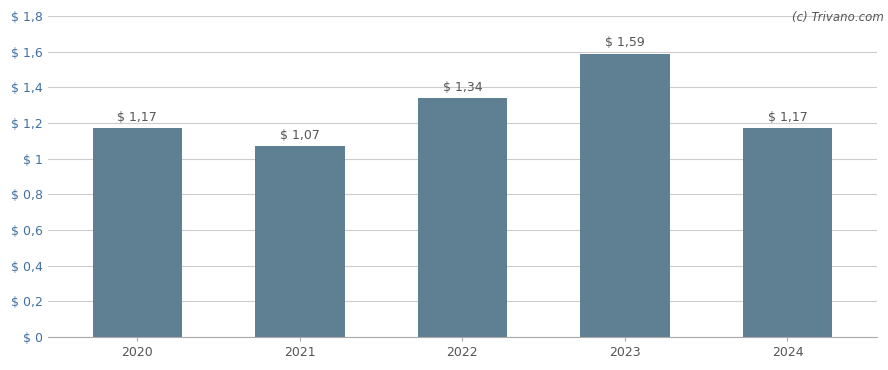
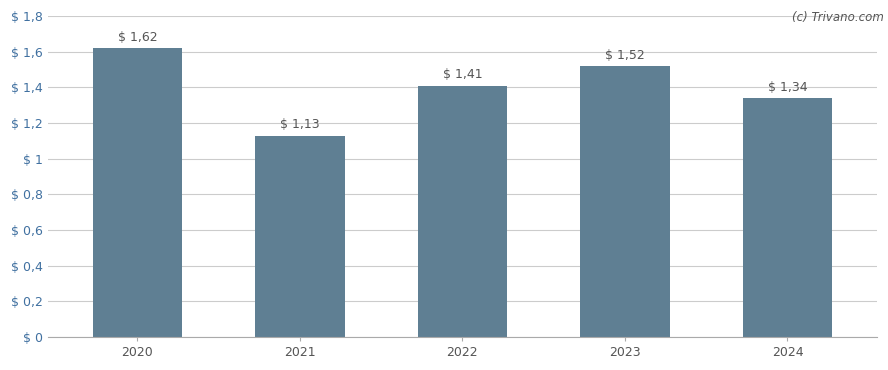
2020: 1,17 -> 1,62
2021: 1,07 -> 1,13
2022: 1,34 -> 1,41
2023: 1,59 -> 1,52
2024: 1,17 -> 1,34
